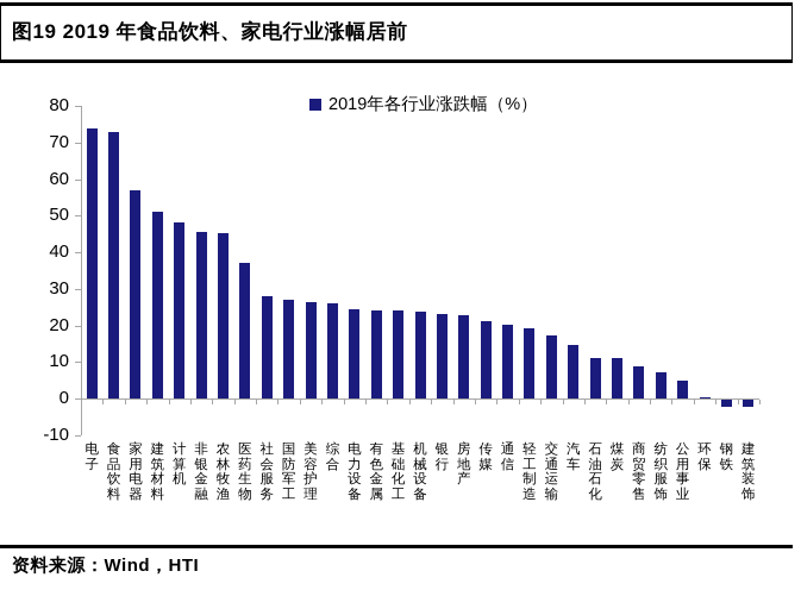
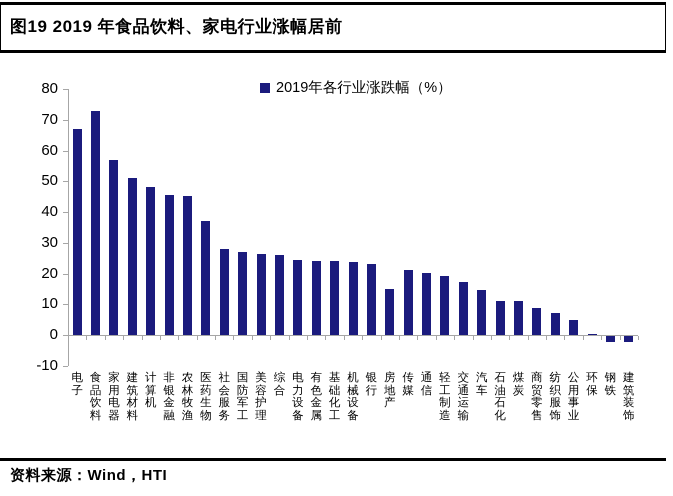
电子: 74 -> 67
房地产: 23 -> 15
